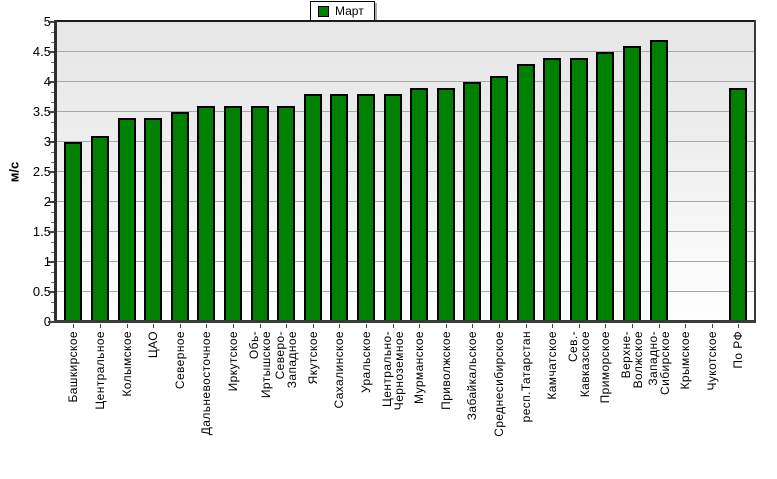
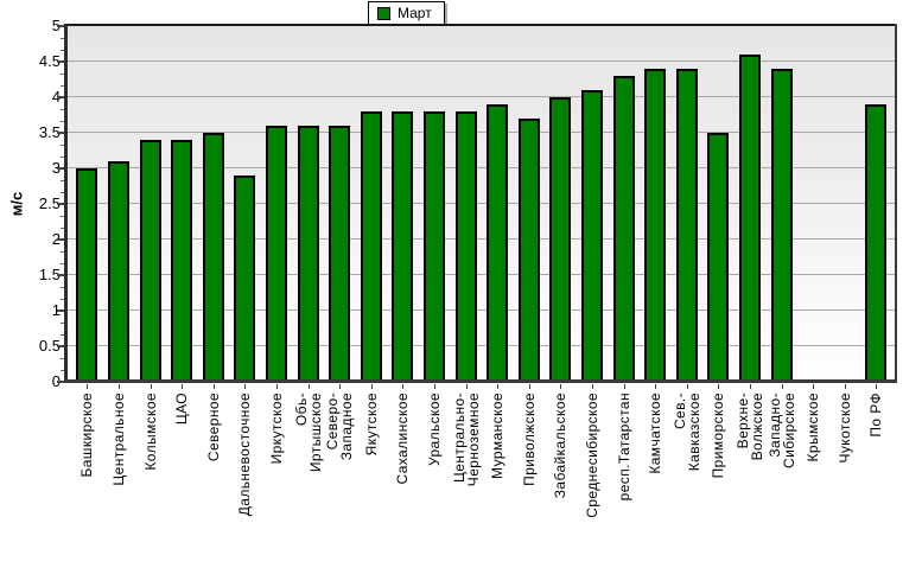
Дальневосточное: 3.6 -> 2.9
Приволжское: 3.9 -> 3.7
Приморское: 4.5 -> 3.5
Западно- Сибирское: 4.7 -> 4.4
